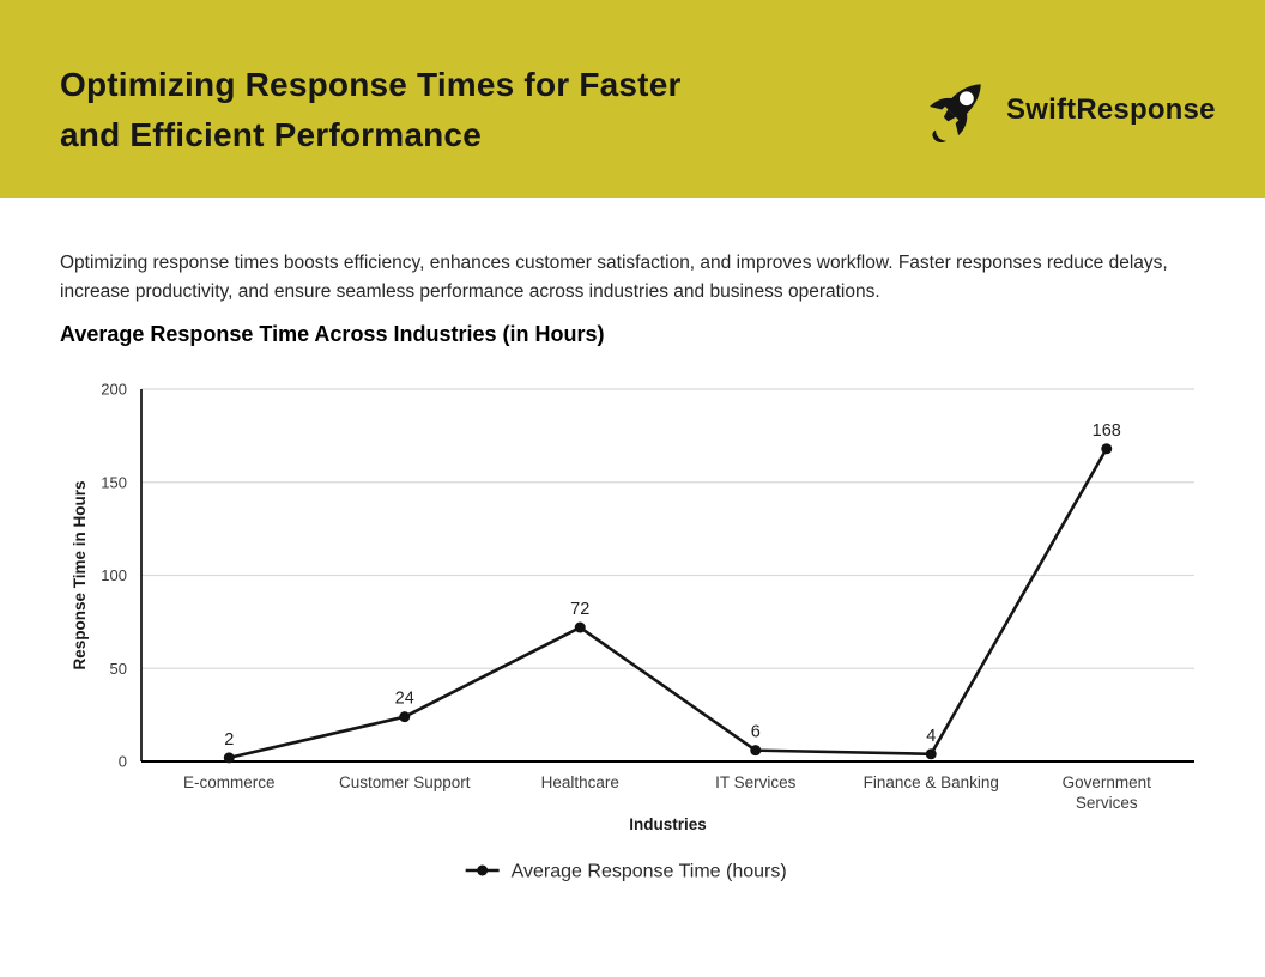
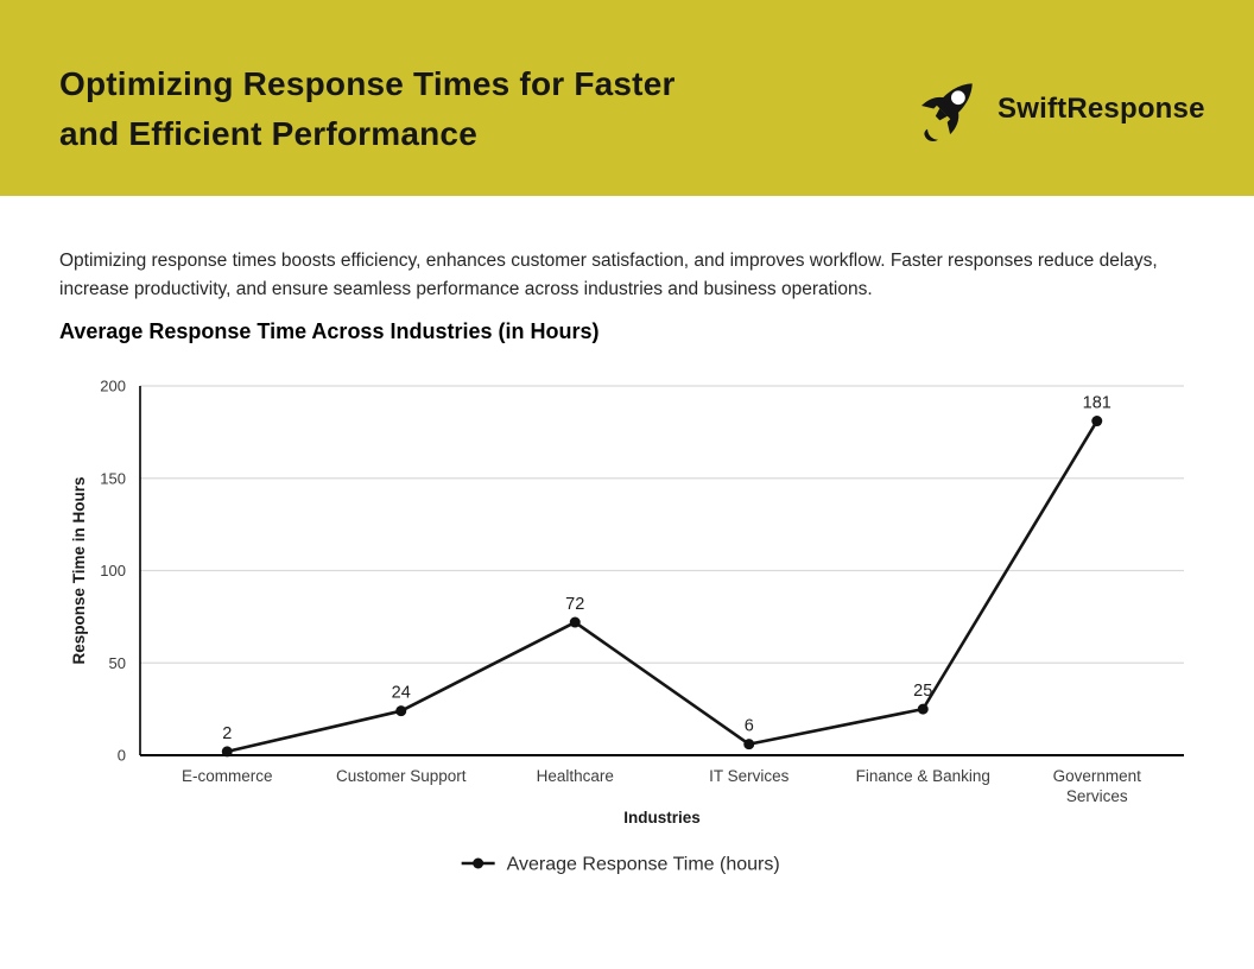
Finance & Banking: 4 -> 25
Government Services: 168 -> 181
